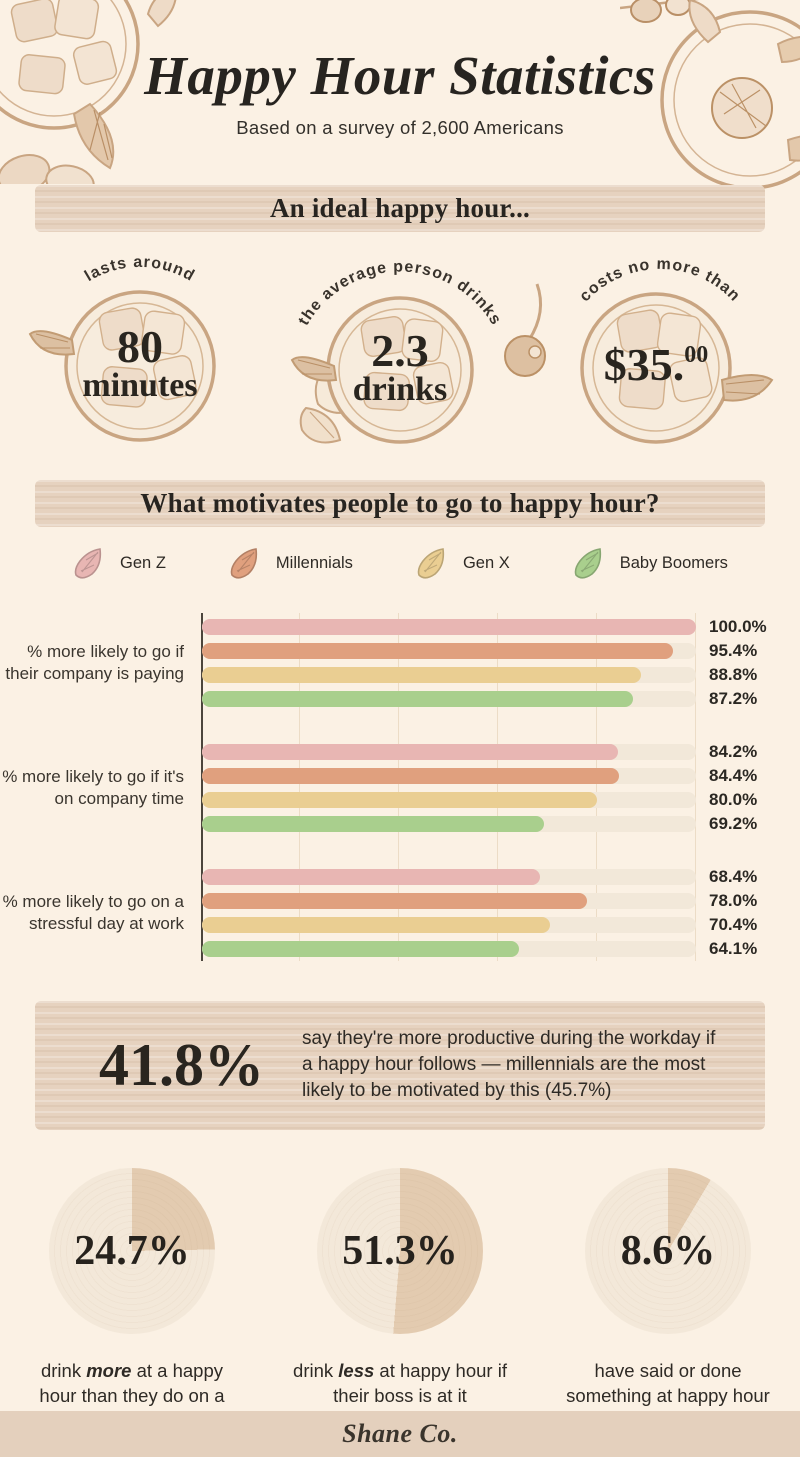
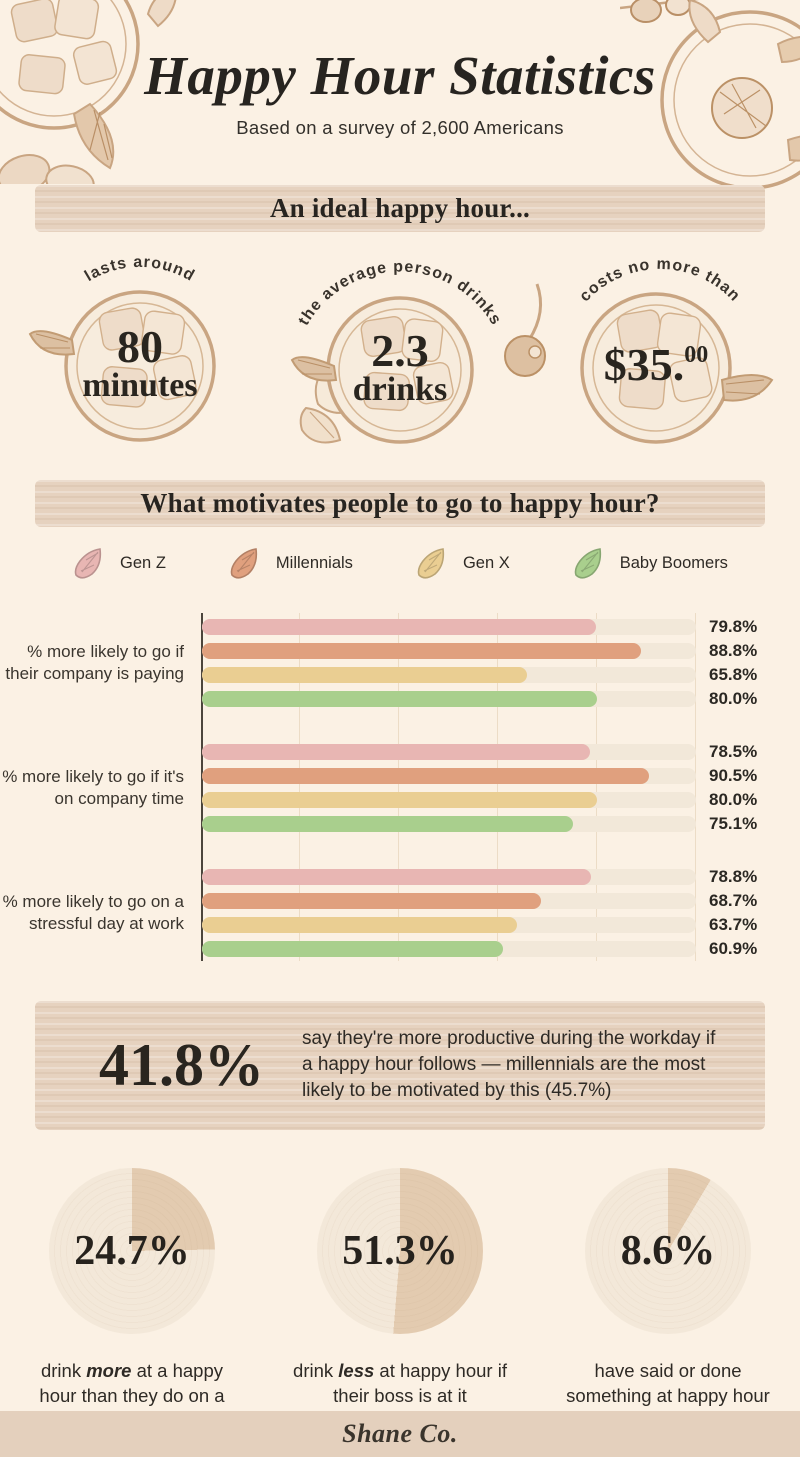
Gen Z/% more likely to go if their company is paying: 100.0% -> 79.8%
Millennials/% more likely to go if their company is paying: 95.4% -> 88.8%
Gen X/% more likely to go if their company is paying: 88.8% -> 65.8%
Baby Boomers/% more likely to go if their company is paying: 87.2% -> 80.0%
Gen Z/% more likely to go if it's on company time: 84.2% -> 78.5%
Millennials/% more likely to go if it's on company time: 84.4% -> 90.5%
Baby Boomers/% more likely to go if it's on company time: 69.2% -> 75.1%
Gen Z/% more likely to go on a stressful day at work: 68.4% -> 78.8%
Millennials/% more likely to go on a stressful day at work: 78.0% -> 68.7%
Gen X/% more likely to go on a stressful day at work: 70.4% -> 63.7%
Baby Boomers/% more likely to go on a stressful day at work: 64.1% -> 60.9%
